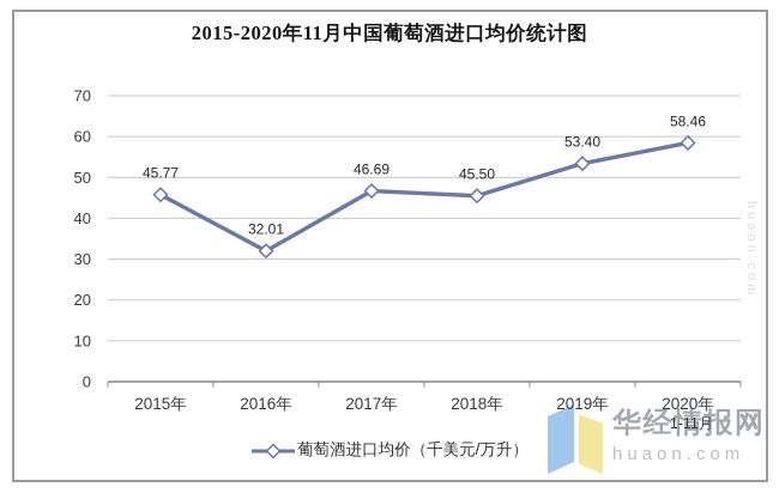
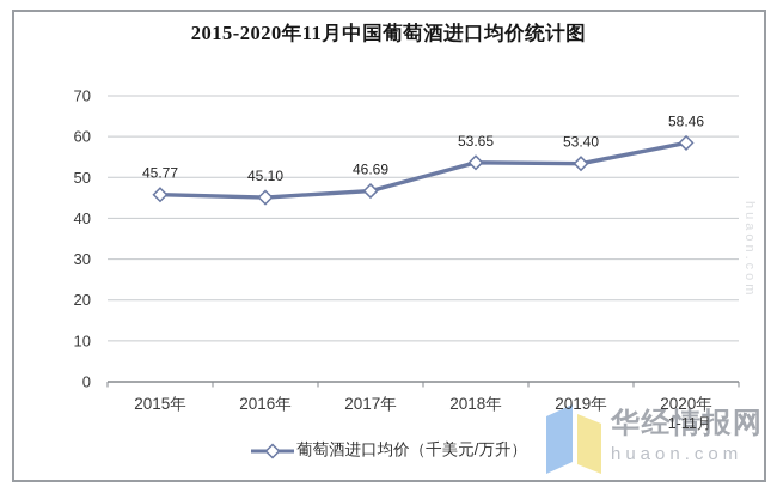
2016年: 32.01 -> 45.10
2018年: 45.50 -> 53.65
